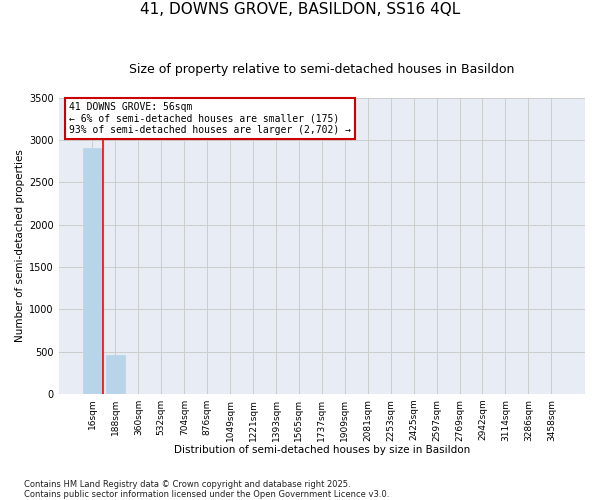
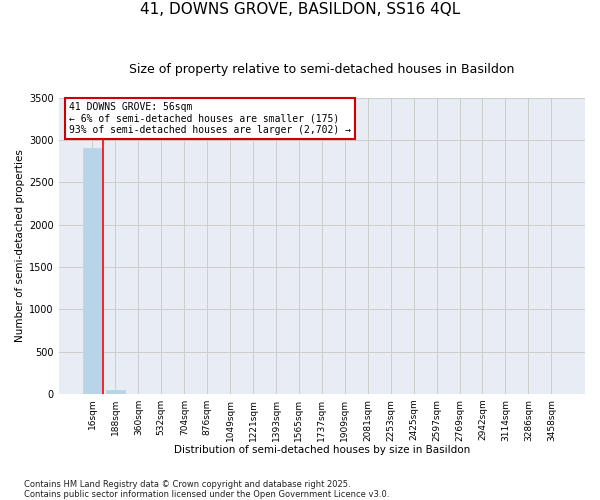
188sqm: 460 -> 50
